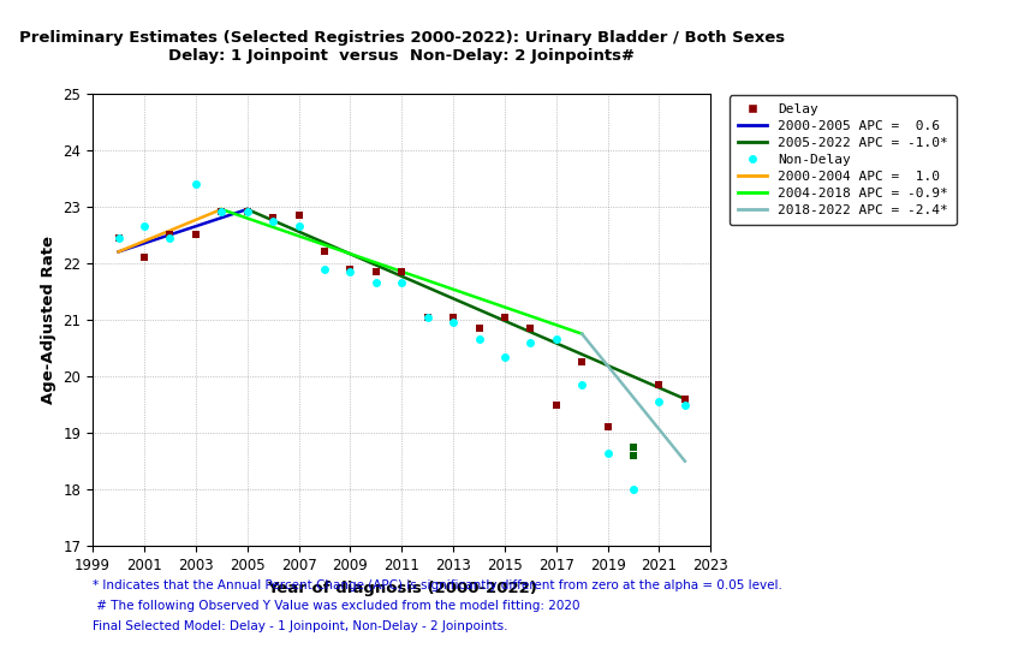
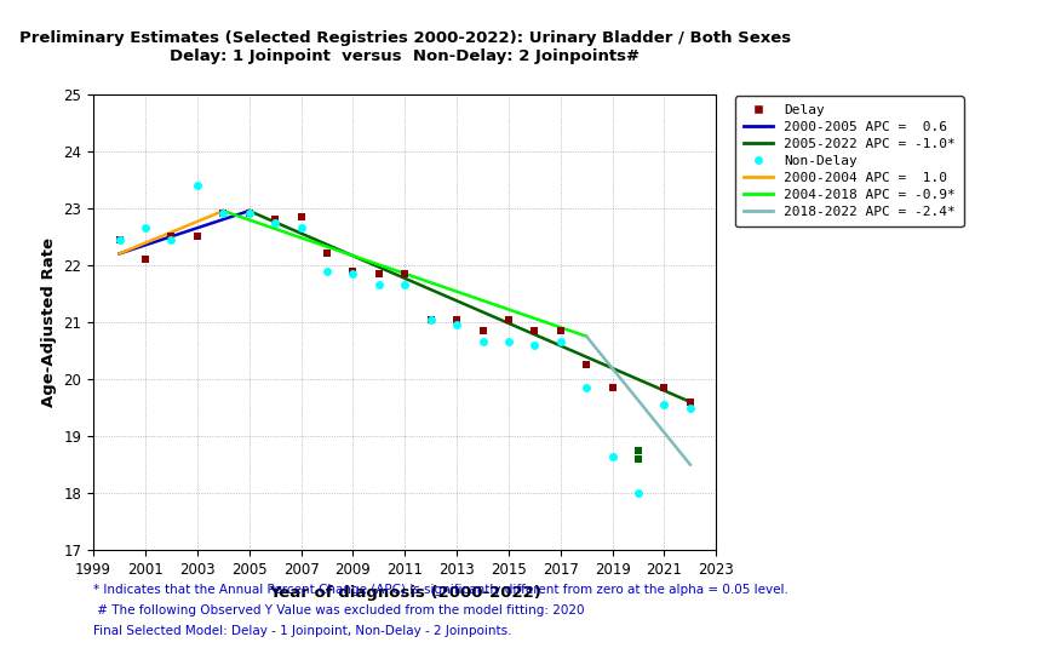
Non-Delay/2015: 20.35 -> 20.65
Delay/2017: 19.50 -> 20.85
Delay/2019: 19.10 -> 19.85
